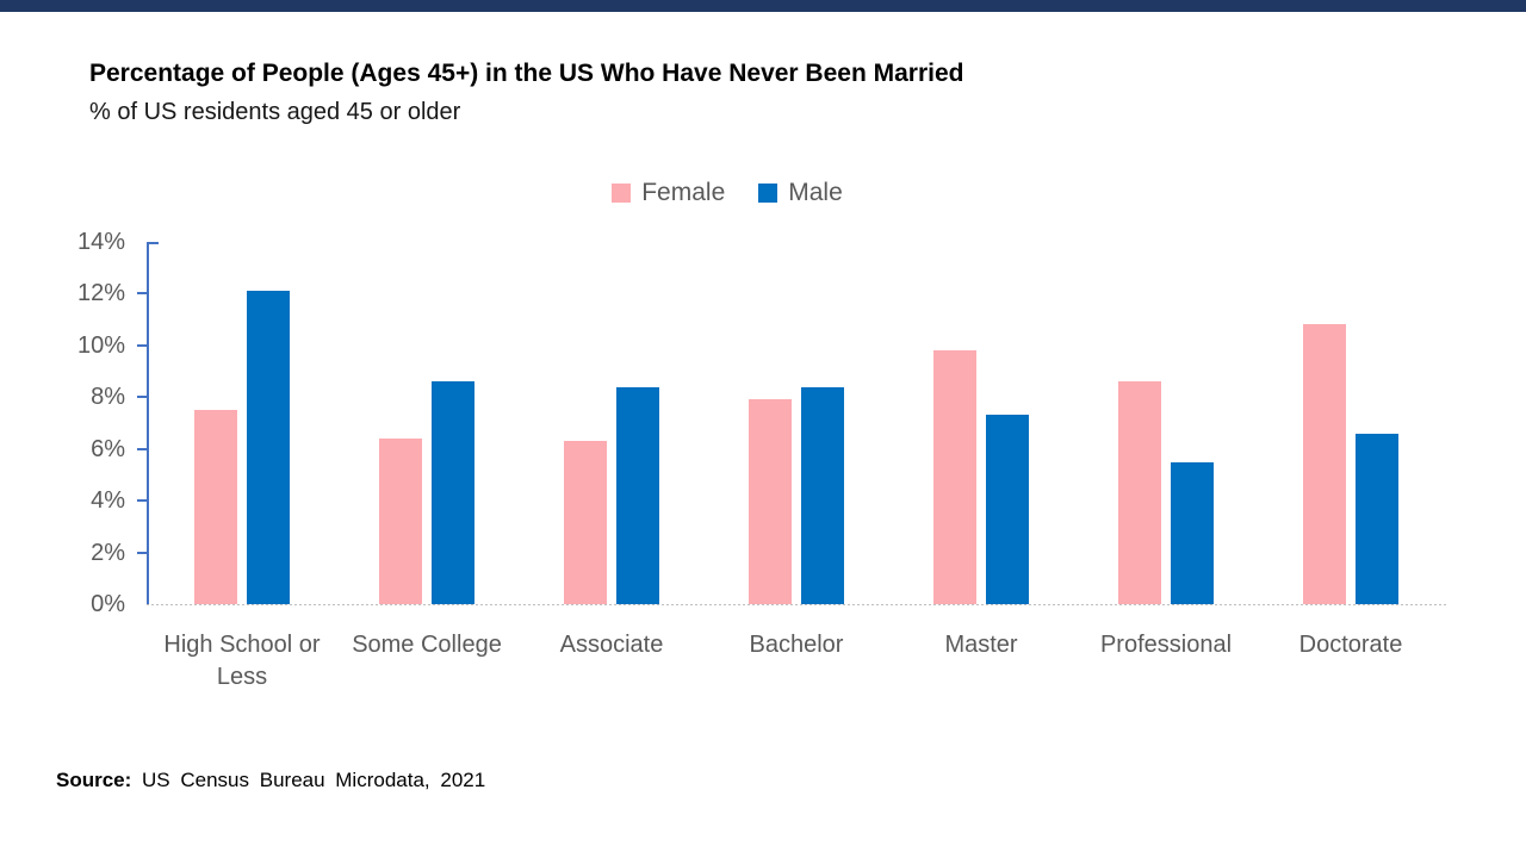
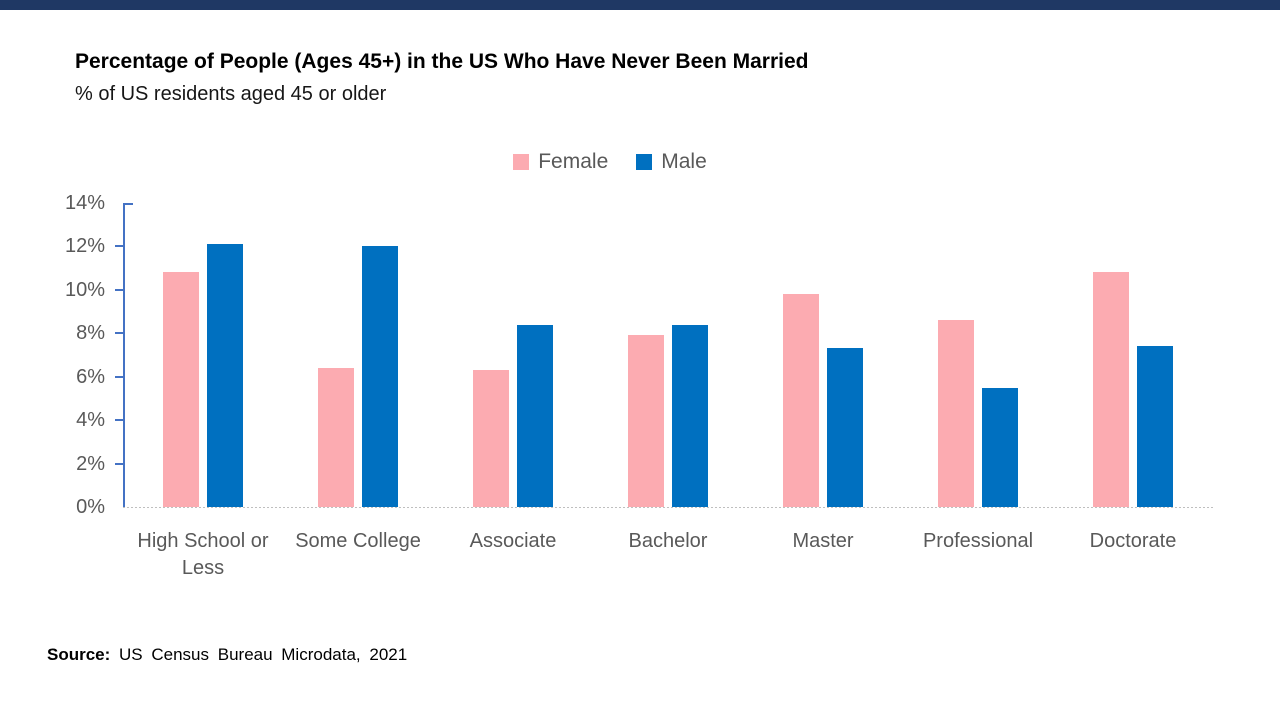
Female/High School or Less: 7.5% -> 10.8%
Male/Some College: 8.6% -> 12.0%
Male/Doctorate: 6.6% -> 7.4%
